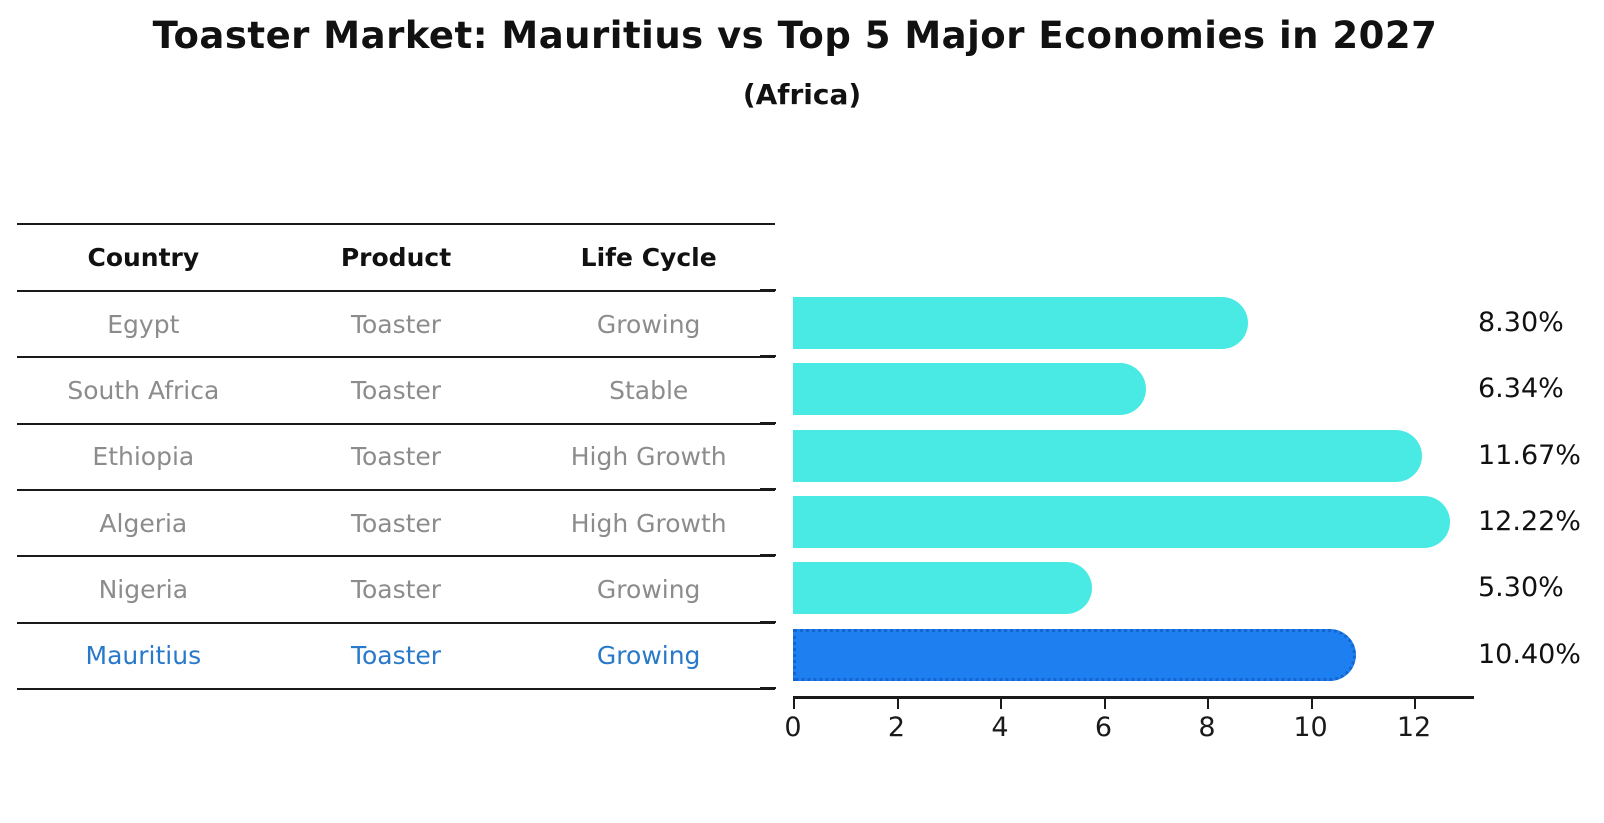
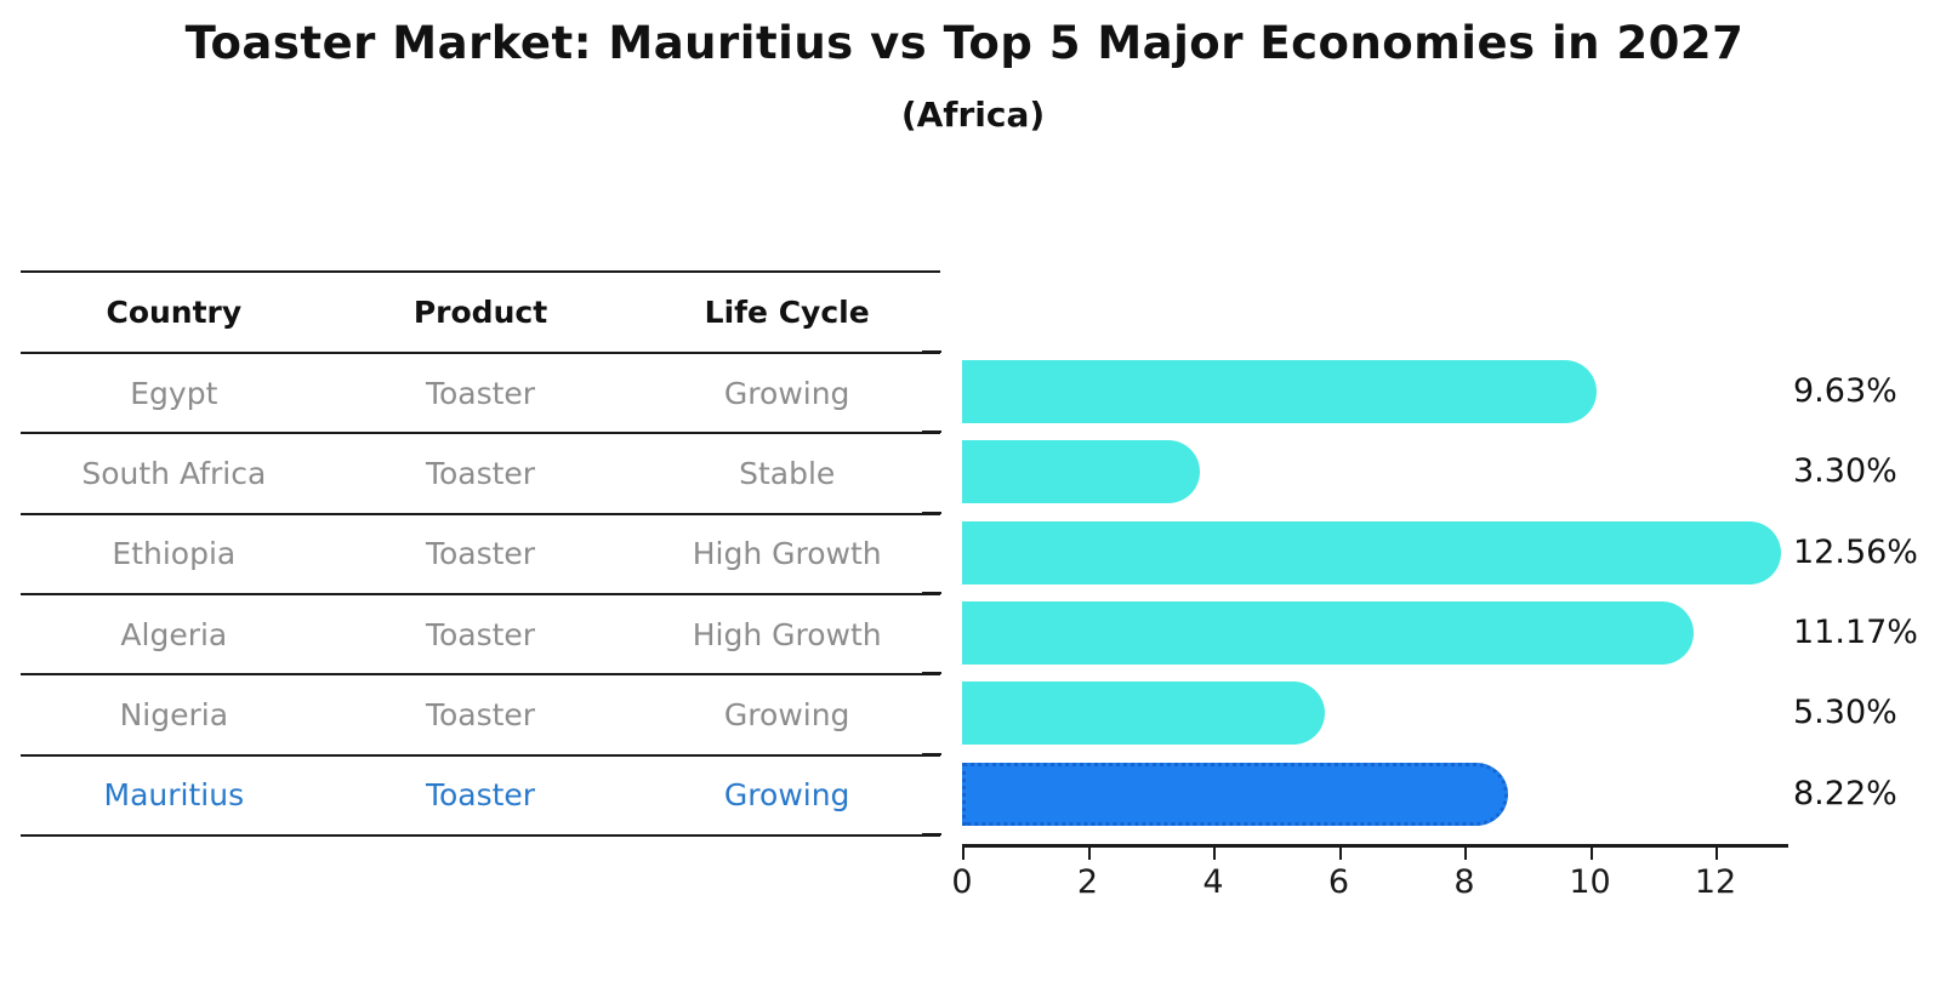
Egypt: 8.30% -> 9.63%
South Africa: 6.34% -> 3.30%
Ethiopia: 11.67% -> 12.56%
Algeria: 12.22% -> 11.17%
Mauritius: 10.40% -> 8.22%
